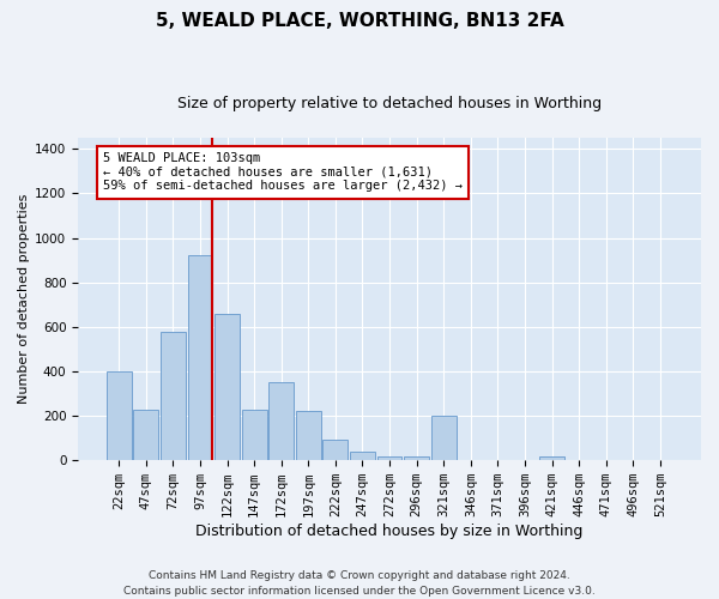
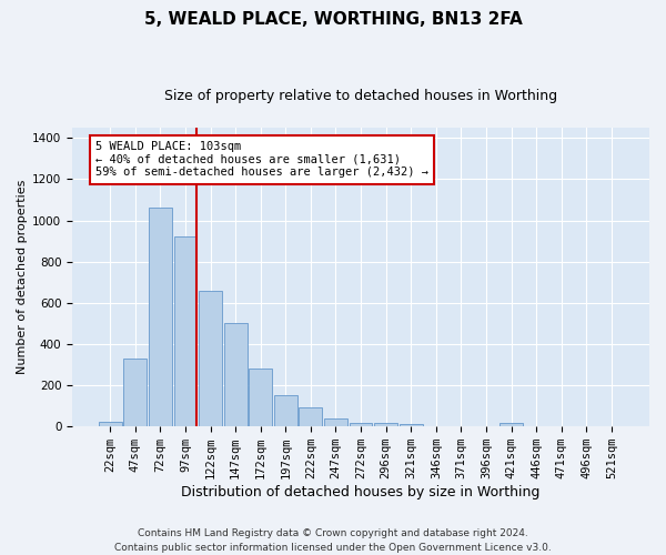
22sqm: 400 -> 20
47sqm: 230 -> 330
72sqm: 580 -> 1060
147sqm: 230 -> 500
172sqm: 350 -> 280
197sqm: 220 -> 150
321sqm: 200 -> 10
